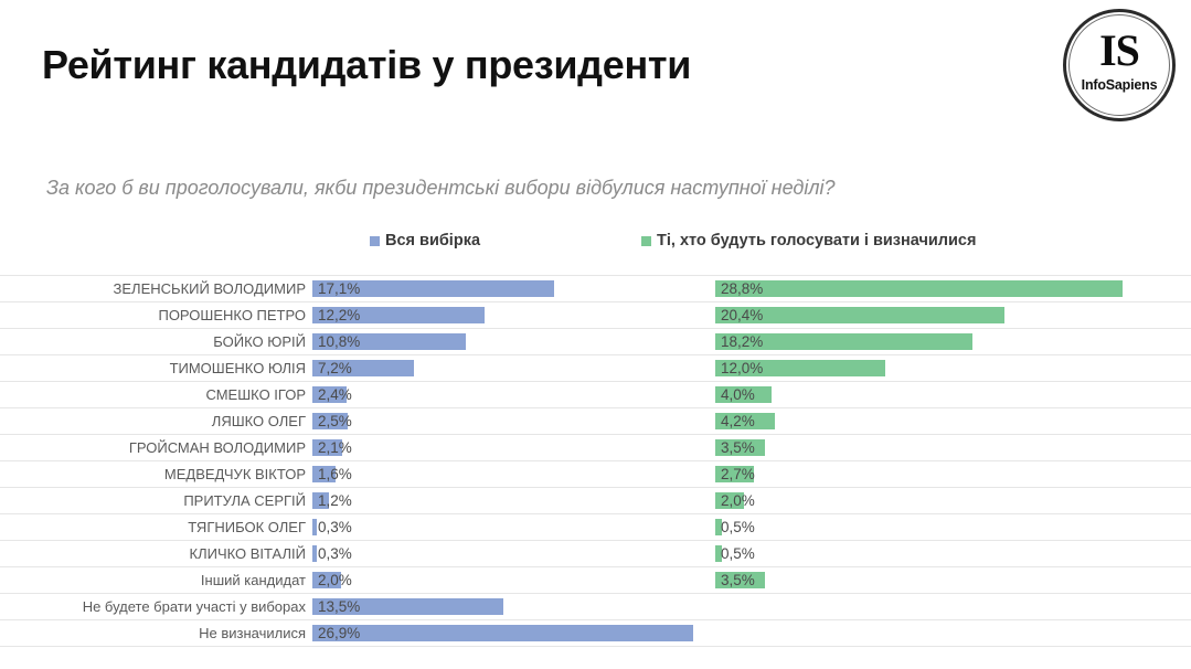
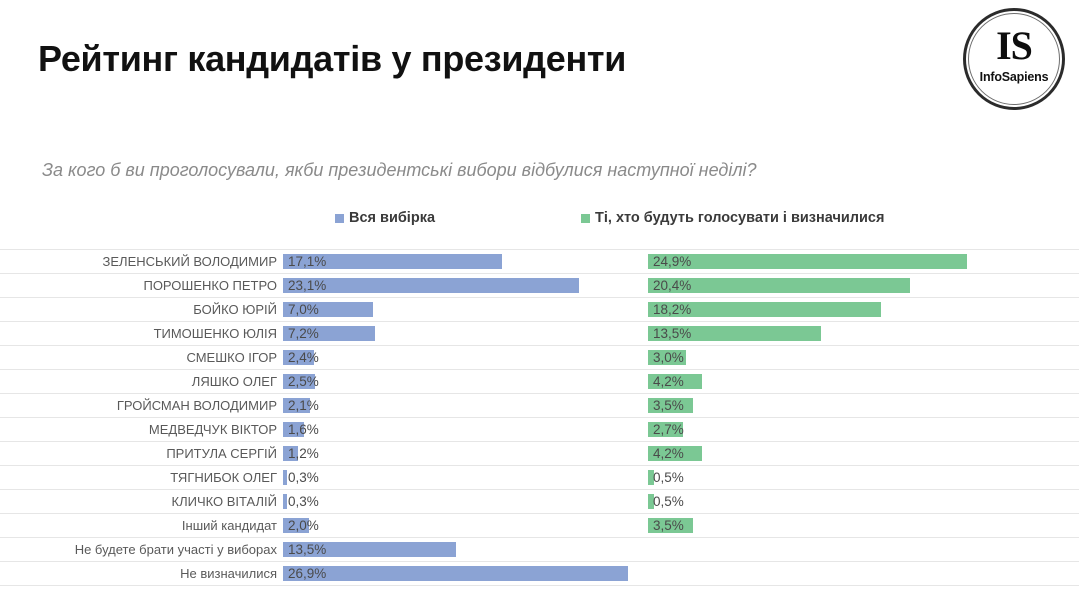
Ті, хто будуть голосувати і визначилися/ЗЕЛЕНСЬКИЙ ВОЛОДИМИР: 28,8% -> 24,9%
Вся вибірка/ПОРОШЕНКО ПЕТРО: 12,2% -> 23,1%
Вся вибірка/БОЙКО ЮРІЙ: 10,8% -> 7,0%
Ті, хто будуть голосувати і визначилися/ТИМОШЕНКО ЮЛІЯ: 12,0% -> 13,5%
Ті, хто будуть голосувати і визначилися/СМЕШКО ІГОР: 4,0% -> 3,0%
Ті, хто будуть голосувати і визначилися/ПРИТУЛА СЕРГІЙ: 2,0% -> 4,2%
